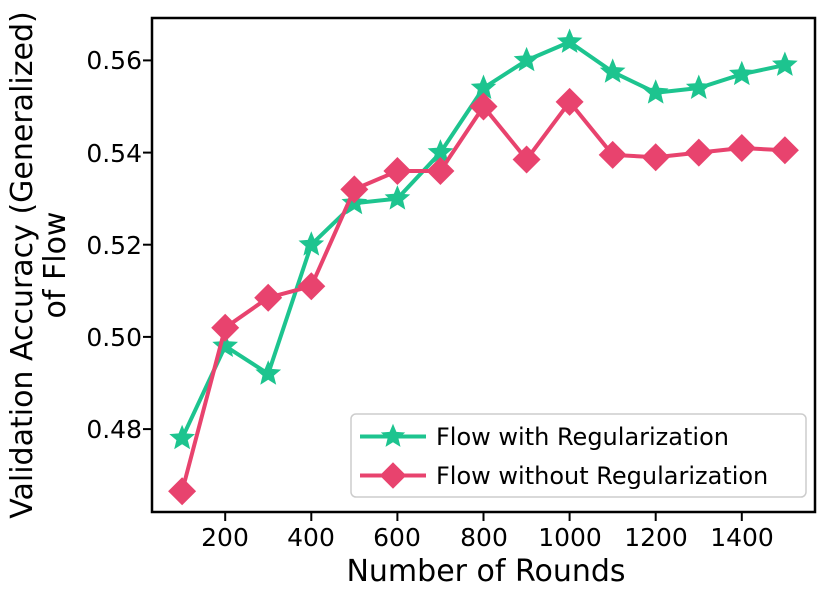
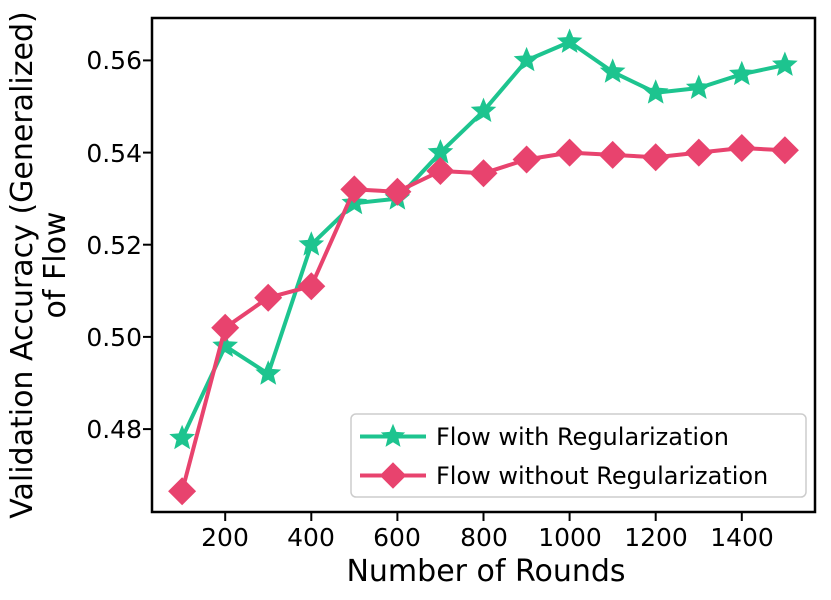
Flow without Regularization/600: 0.536 -> 0.531
Flow with Regularization/800: 0.554 -> 0.549
Flow without Regularization/800: 0.550 -> 0.535
Flow without Regularization/1000: 0.551 -> 0.540
